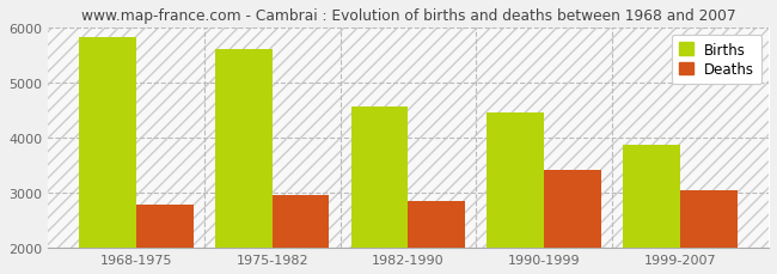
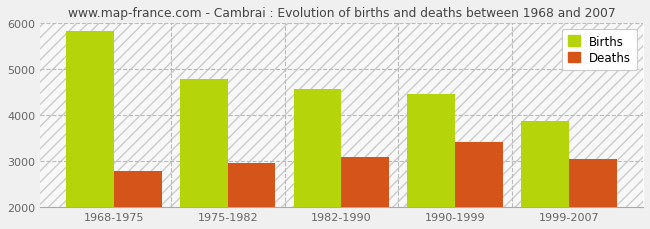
Births/1975-1982: 5600 -> 4790
Deaths/1982-1990: 2850 -> 3080
